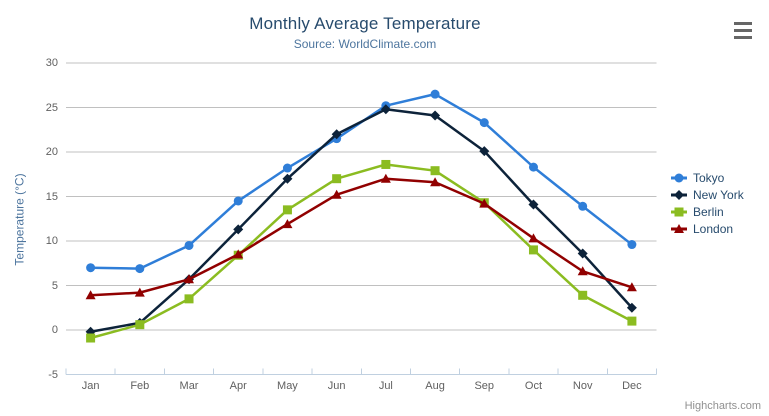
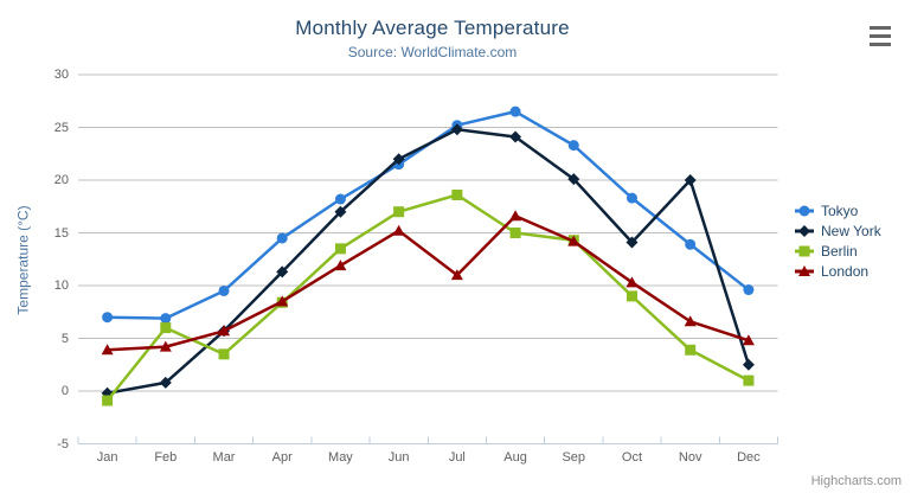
Berlin/Feb: 1 -> 6
London/Jul: 17 -> 11
Berlin/Aug: 18 -> 15
New York/Nov: 9 -> 20
